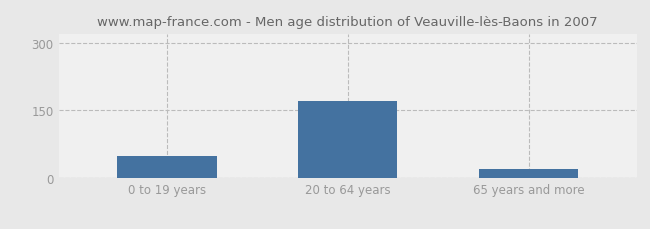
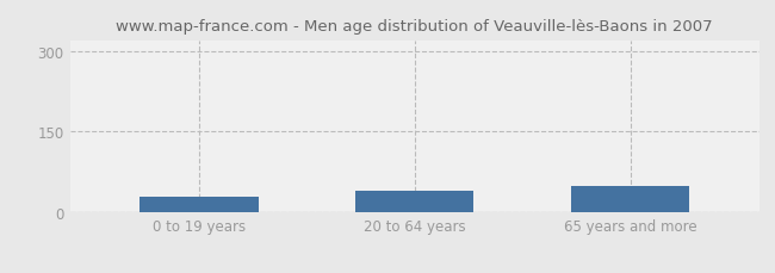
0 to 19 years: 50 -> 30
20 to 64 years: 170 -> 40
65 years and more: 20 -> 50
